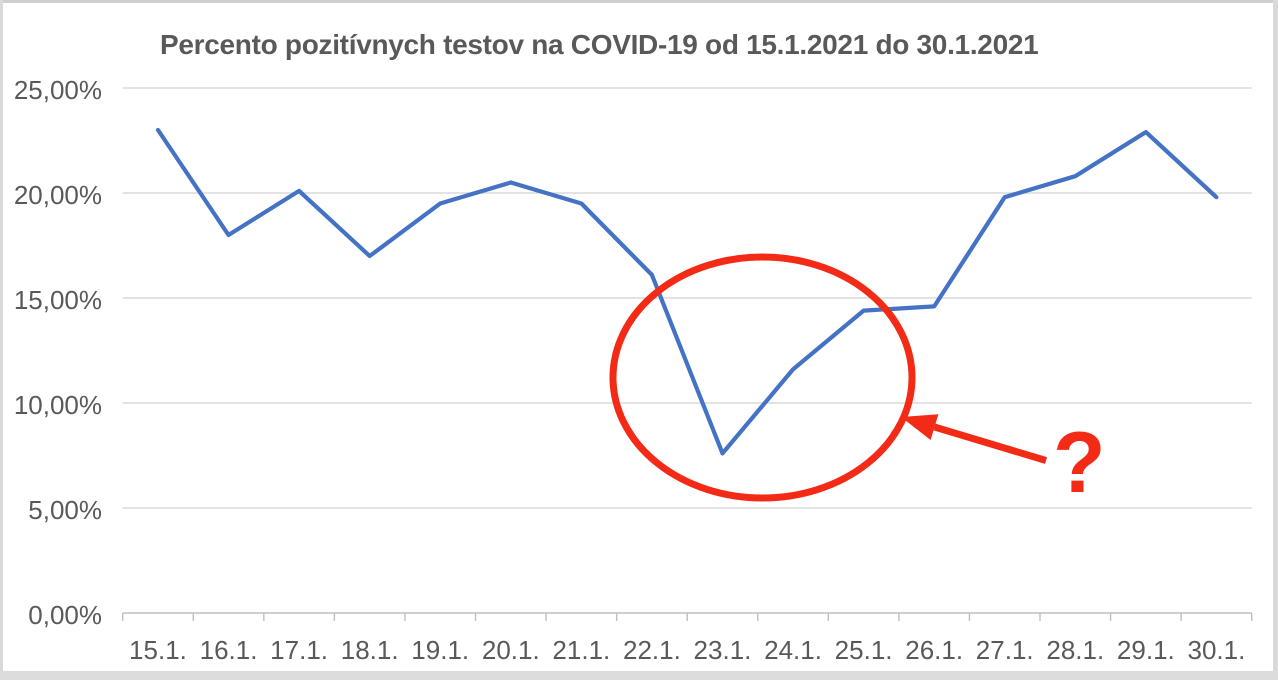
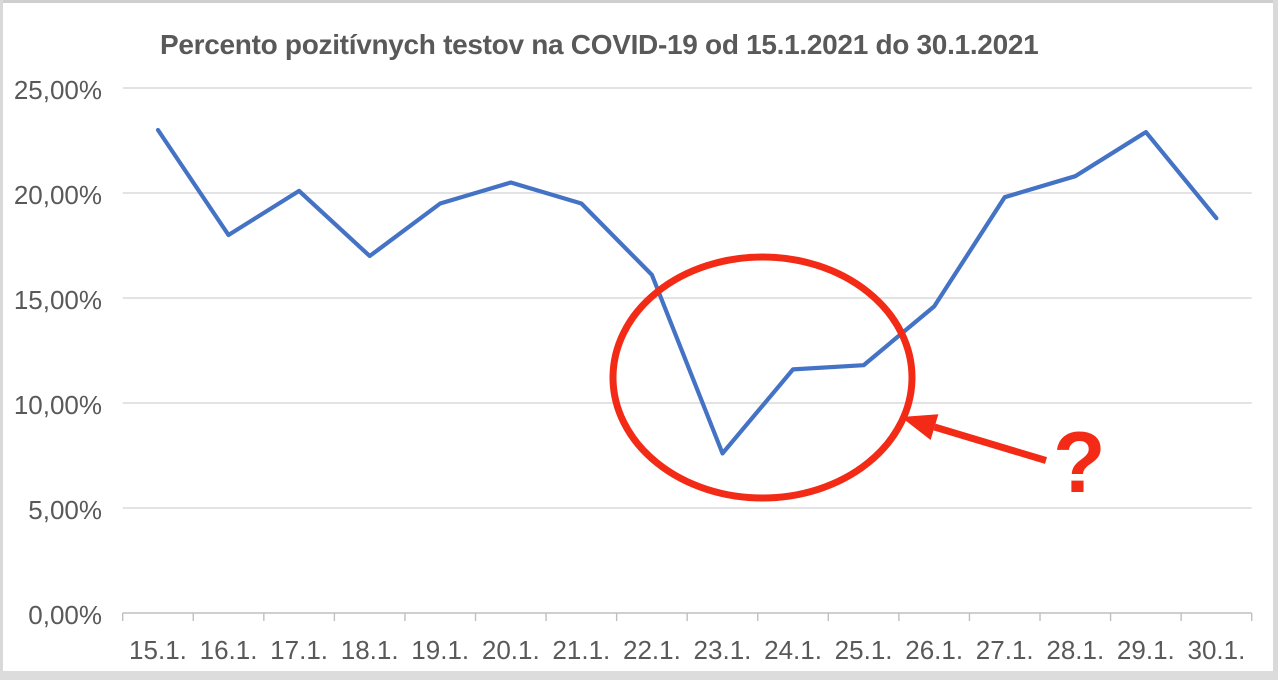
25.1.: 14,4% -> 11,8%
30.1.: 19,8% -> 18,8%
